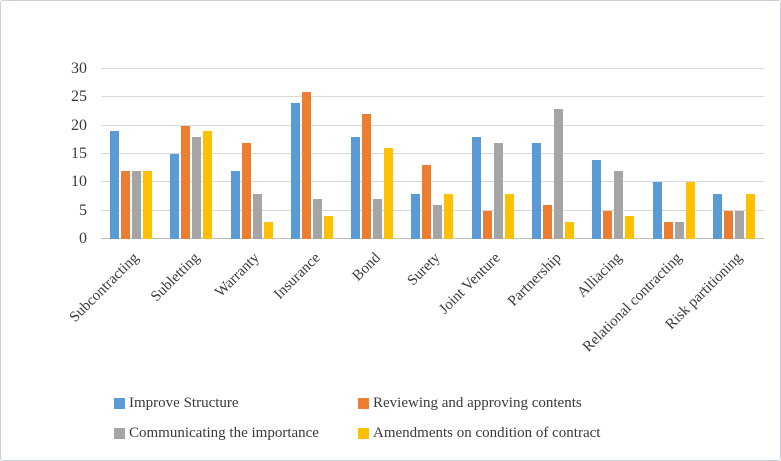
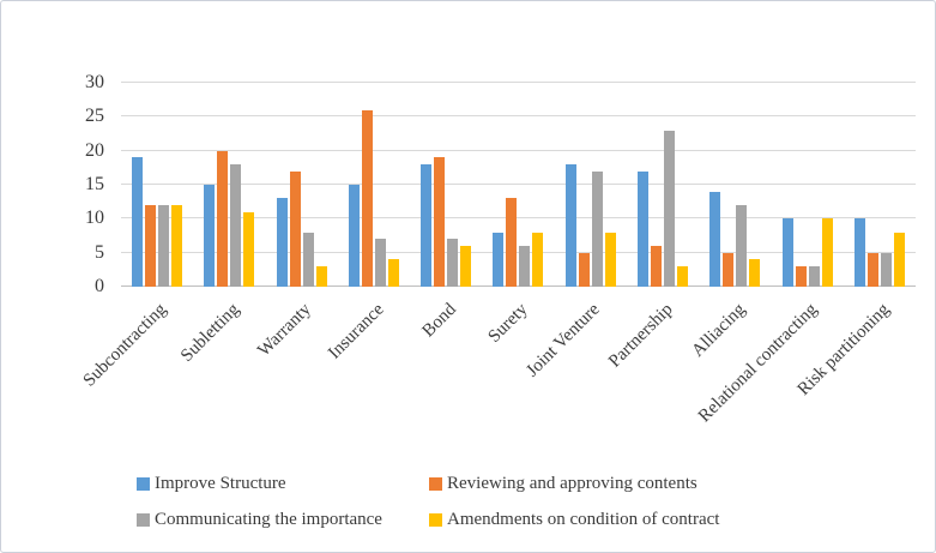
Amendments on condition of contract/Subletting: 19 -> 11
Improve Structure/Warranty: 12 -> 13
Improve Structure/Insurance: 24 -> 15
Reviewing and approving contents/Bond: 22 -> 19
Amendments on condition of contract/Bond: 16 -> 6
Improve Structure/Risk partitioning: 8 -> 10
